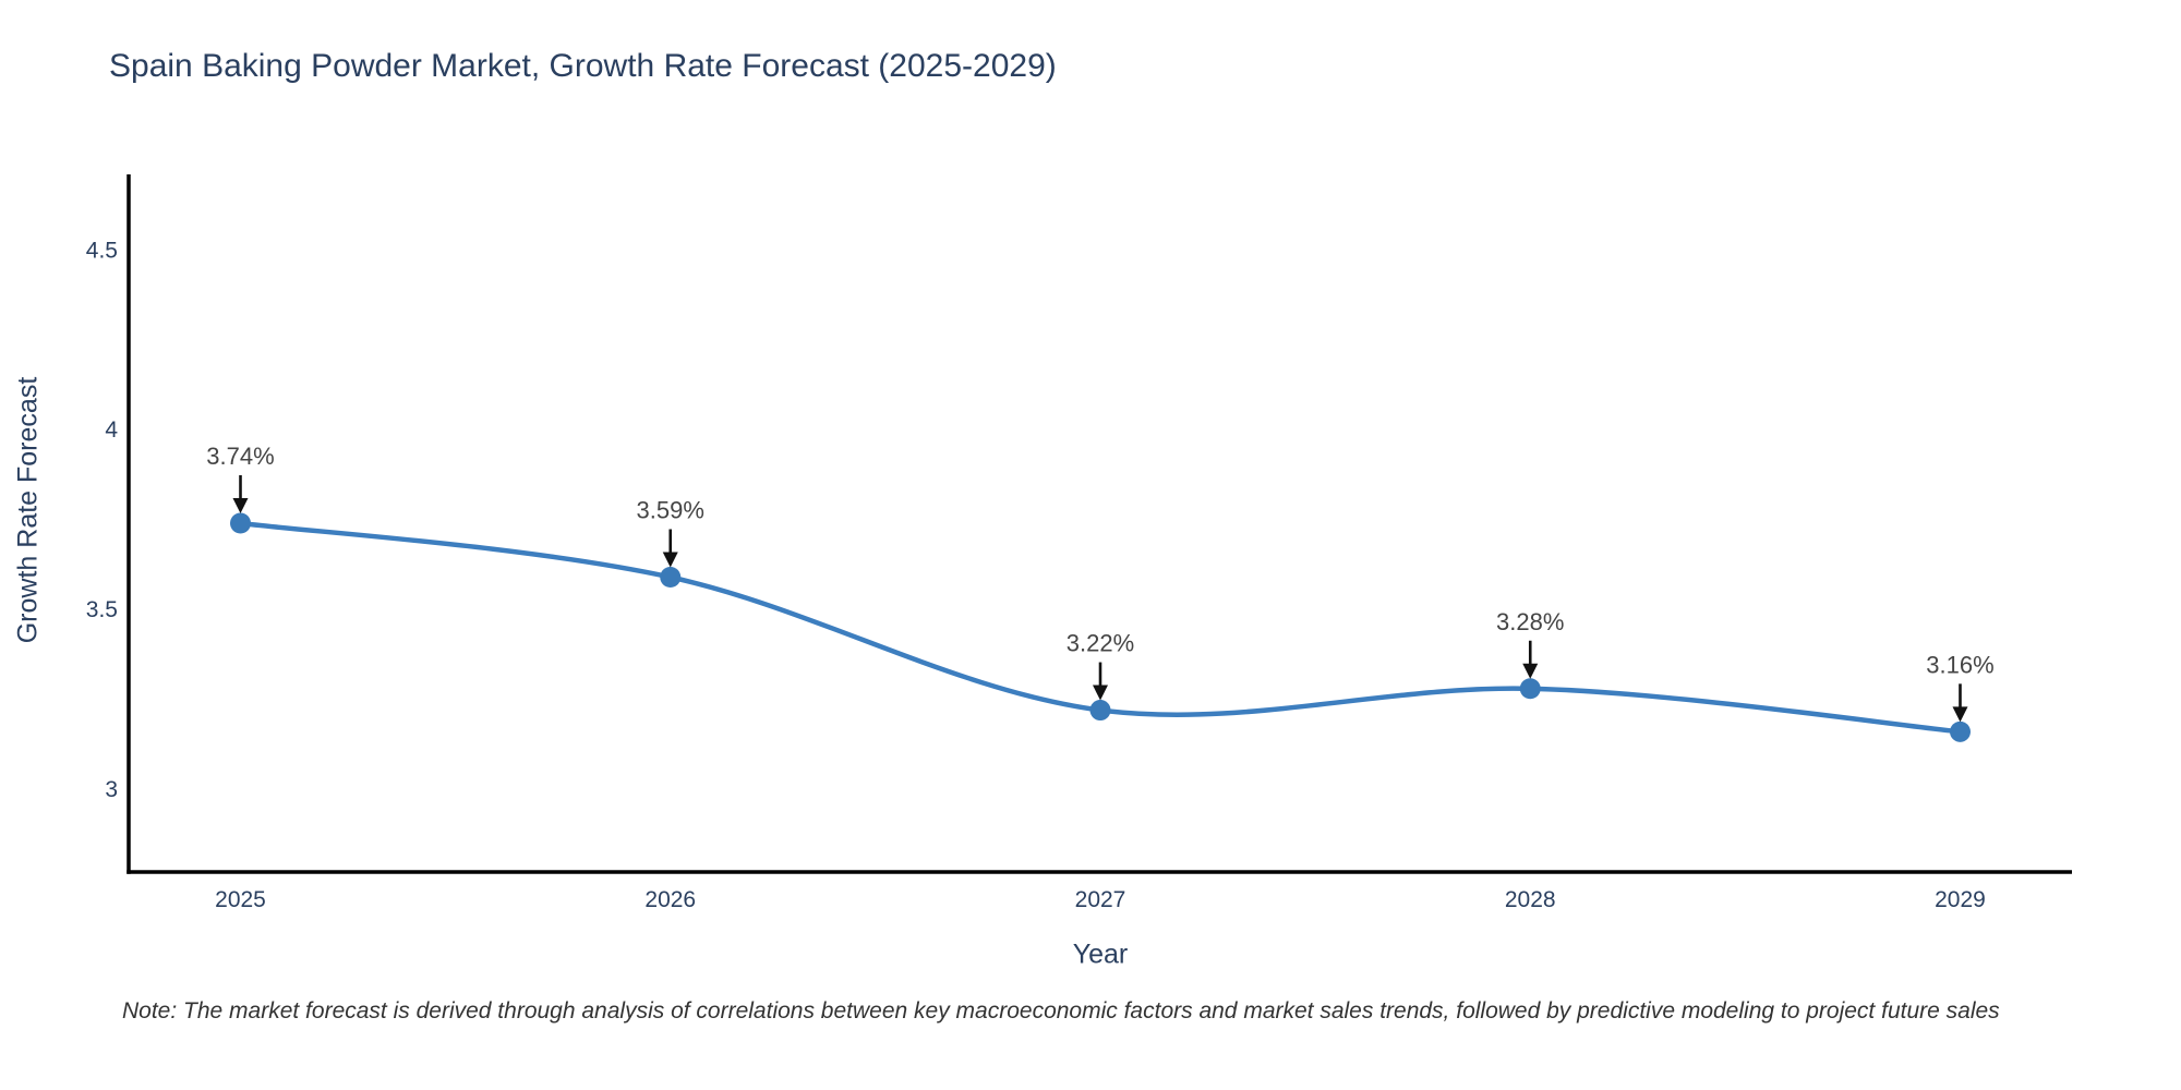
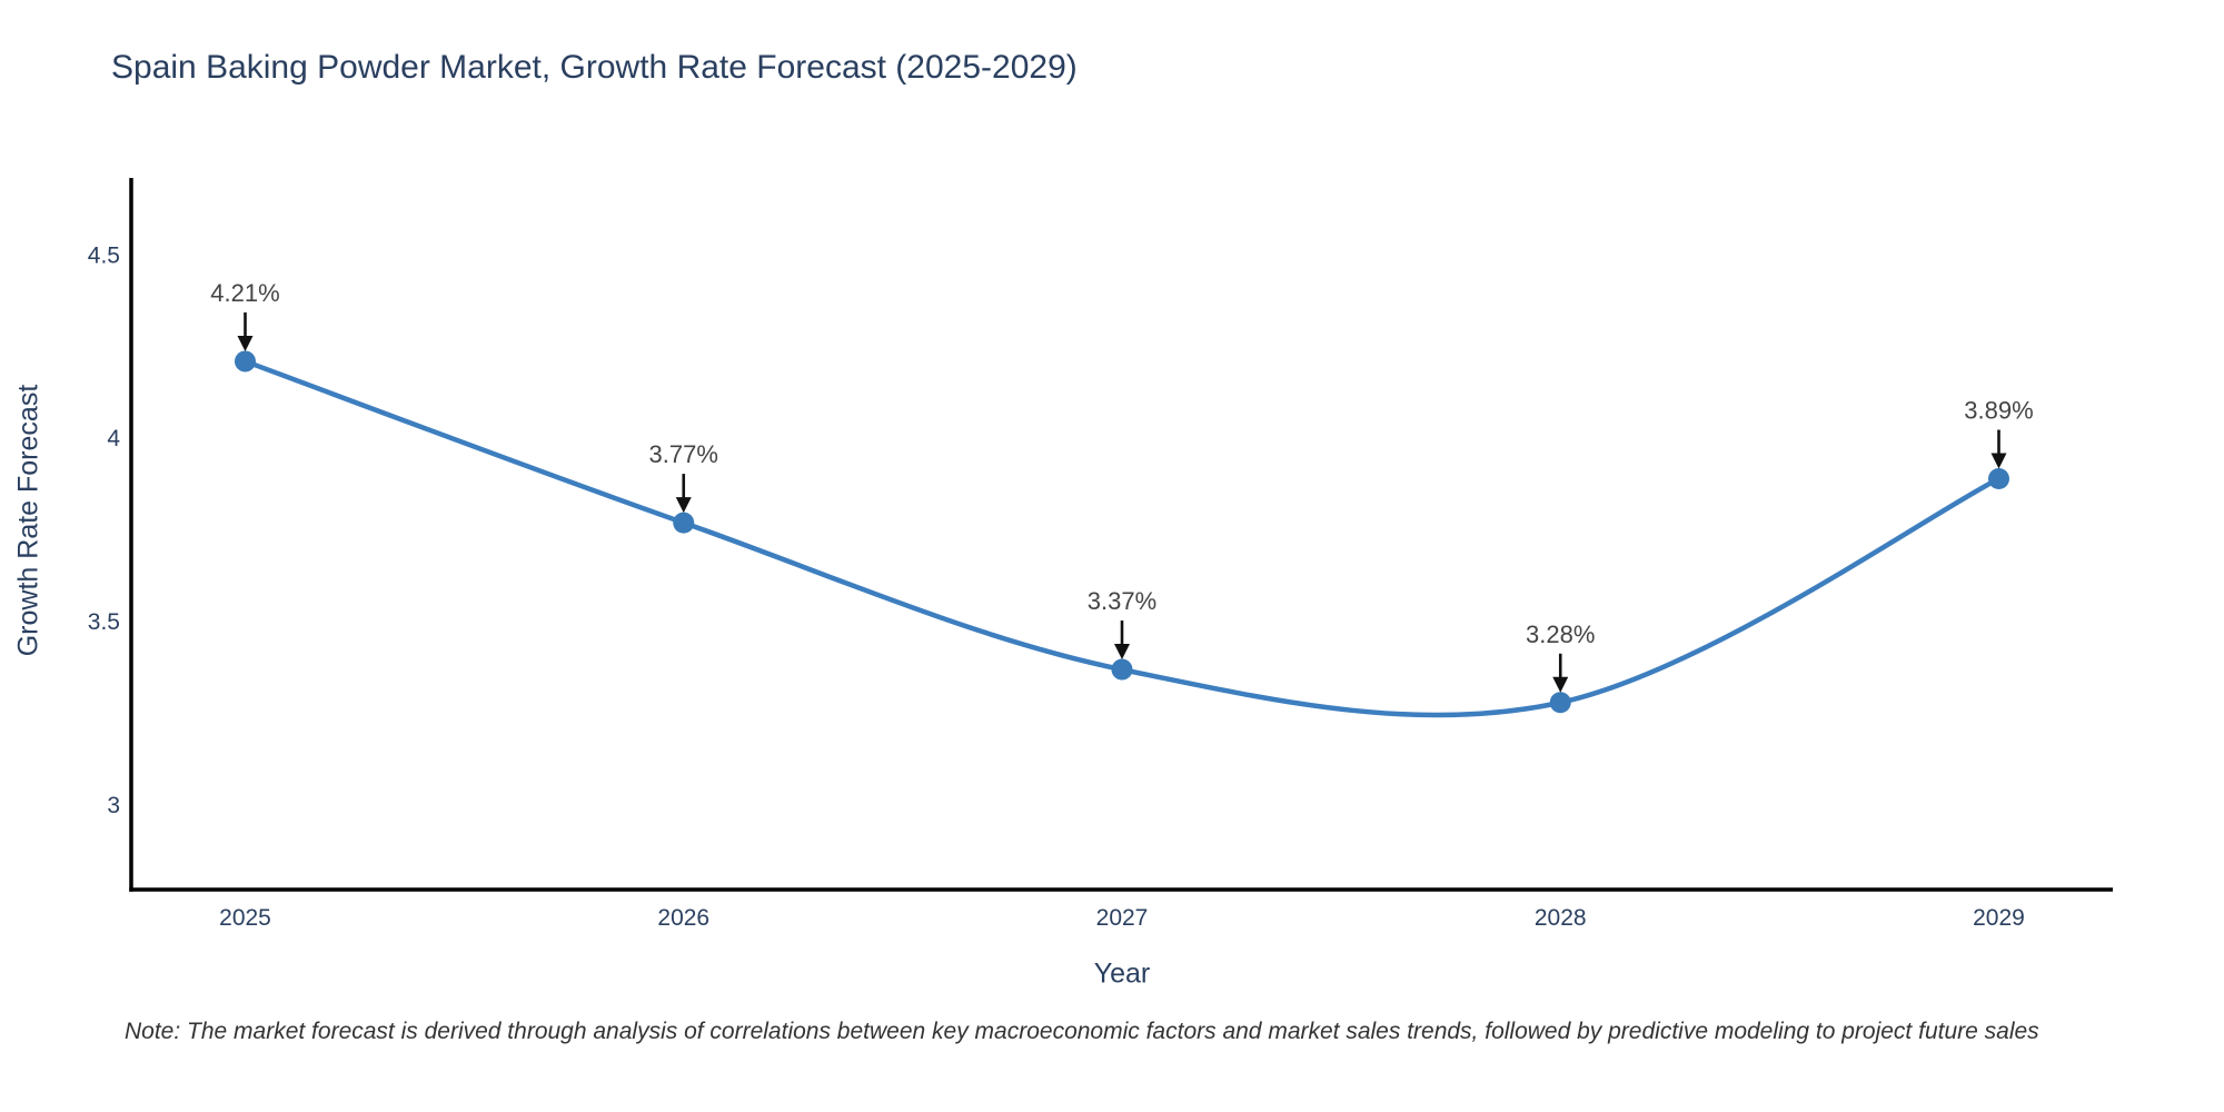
2025: 3.74% -> 4.21%
2026: 3.59% -> 3.77%
2027: 3.22% -> 3.37%
2029: 3.16% -> 3.89%
